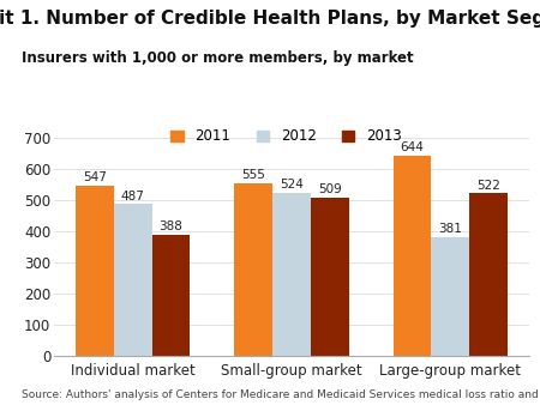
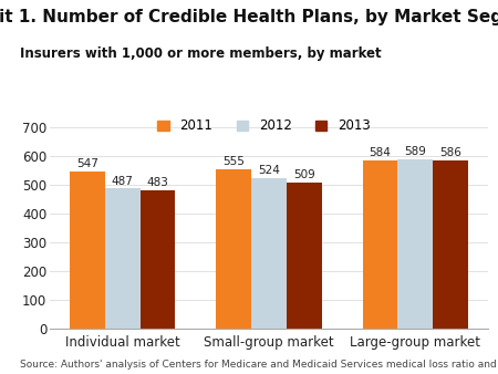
2013/Individual market: 388 -> 483
2011/Large-group market: 644 -> 584
2012/Large-group market: 381 -> 589
2013/Large-group market: 522 -> 586
